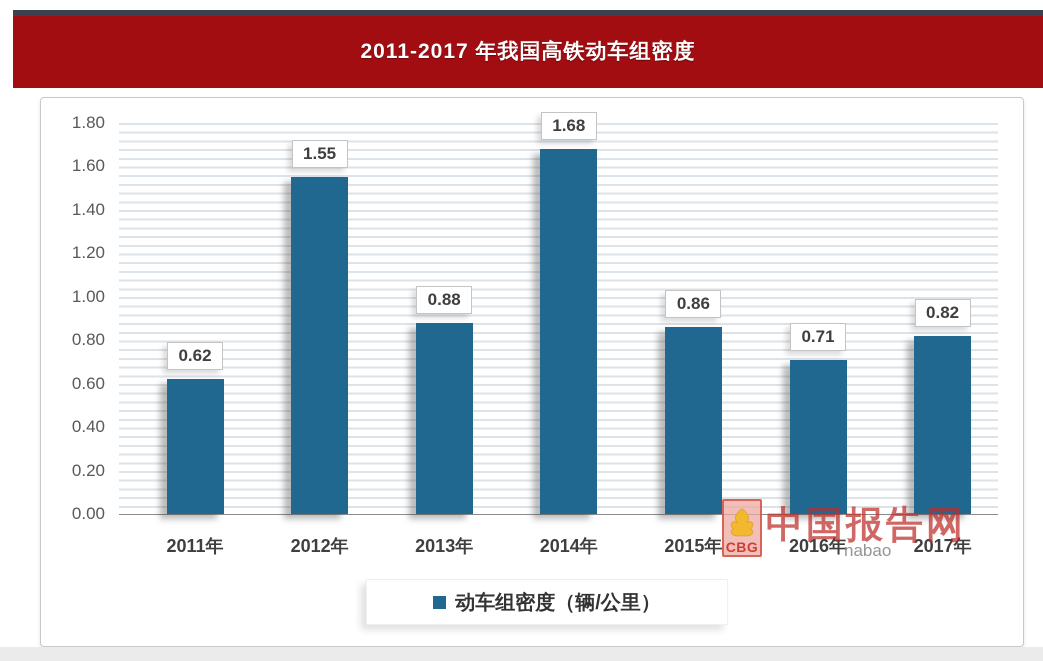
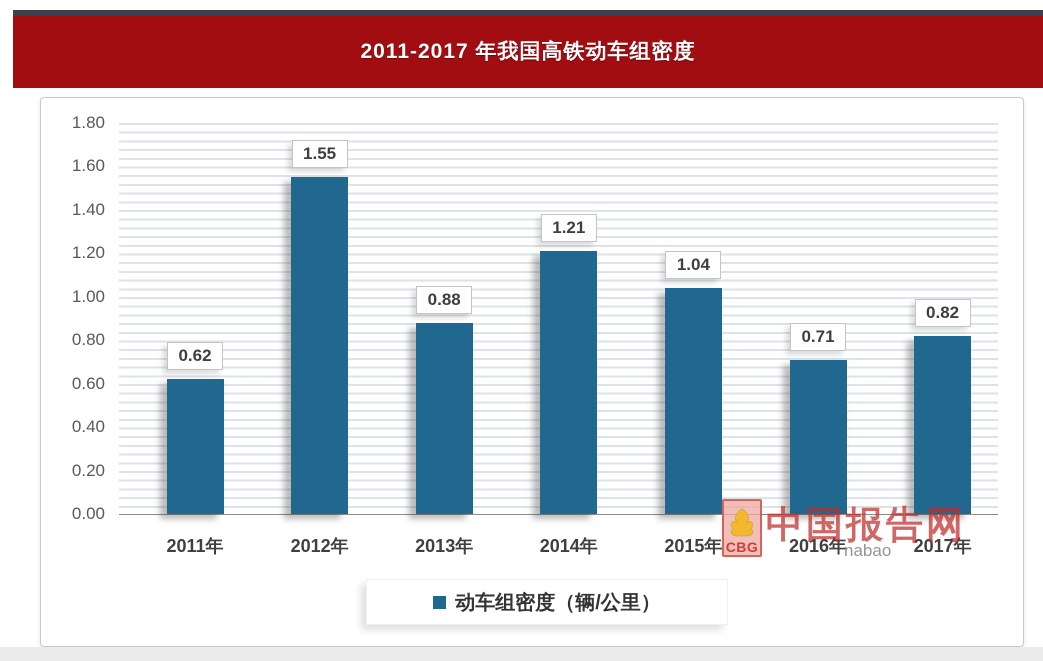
2014年: 1.68 -> 1.21
2015年: 0.86 -> 1.04
